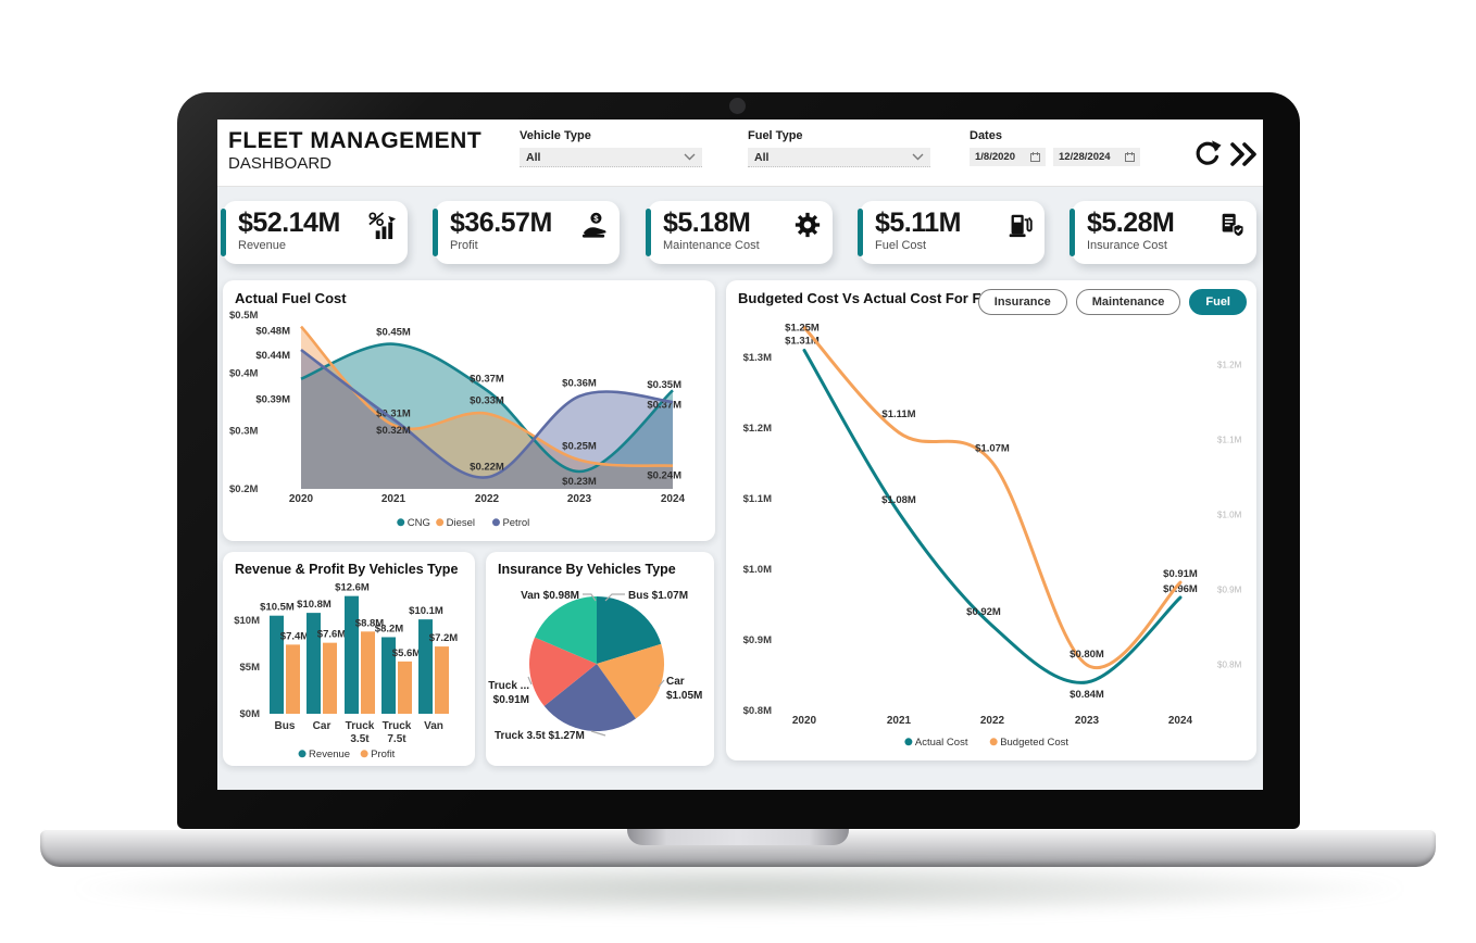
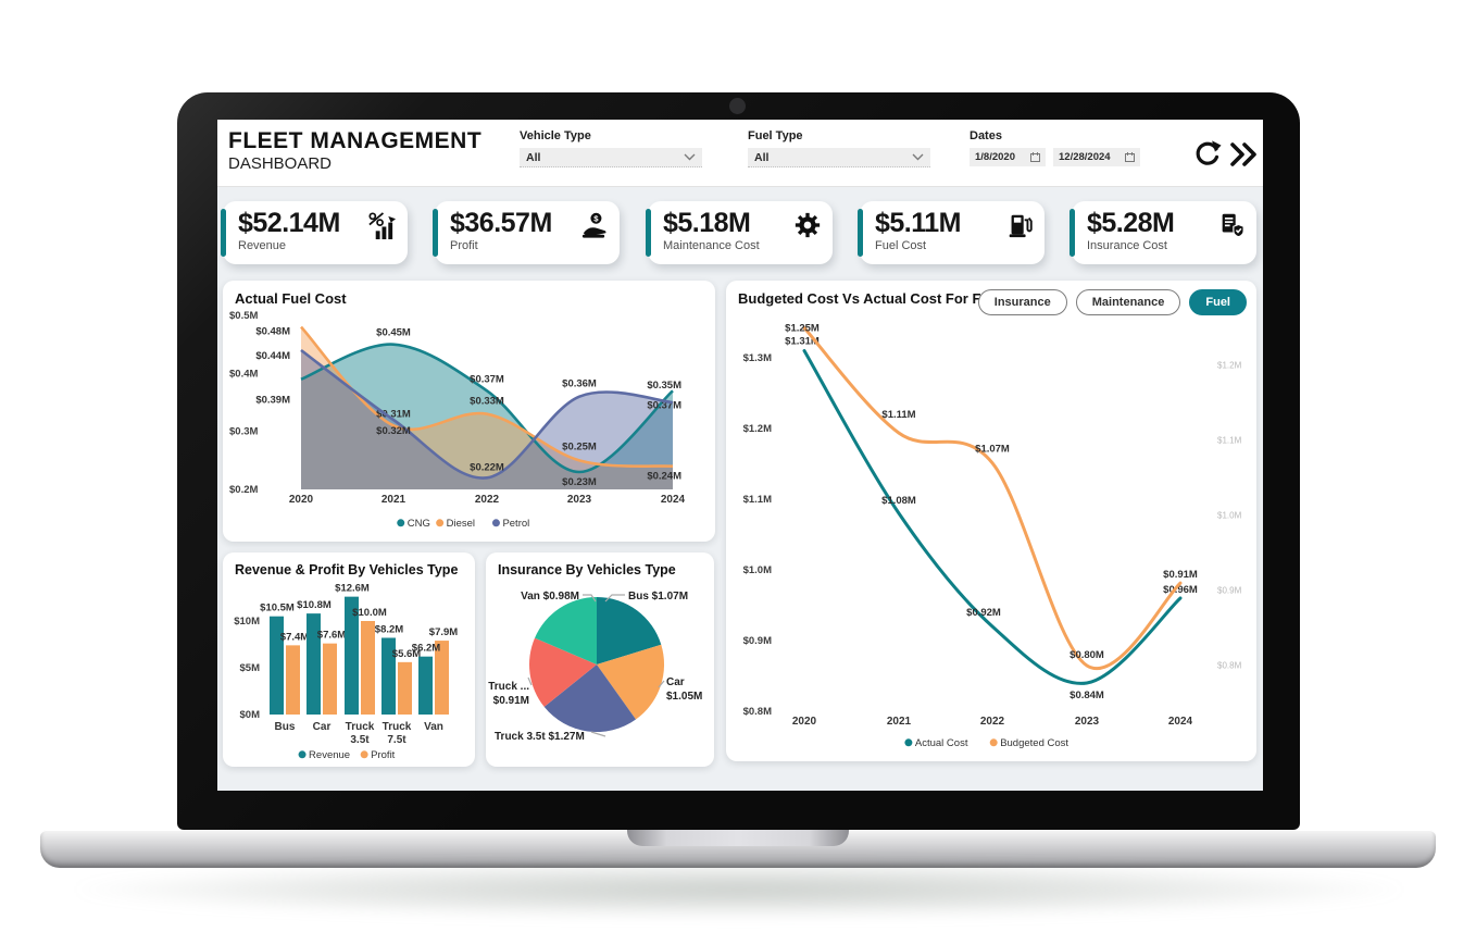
Revenue & Profit By Vehicles Type/Profit/Truck 3.5t: $8.8M -> $10.0M
Revenue & Profit By Vehicles Type/Revenue/Van: $10.1M -> $6.2M
Revenue & Profit By Vehicles Type/Profit/Van: $7.2M -> $7.9M
